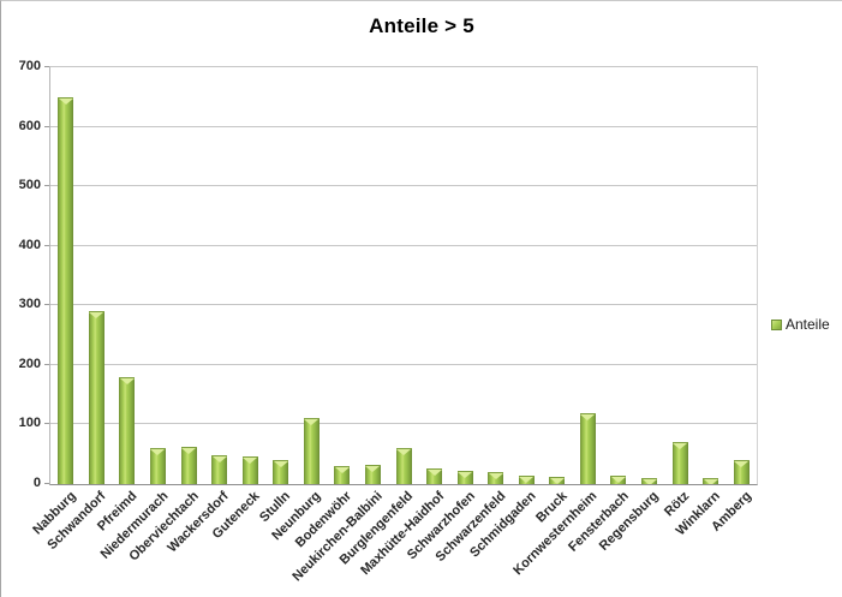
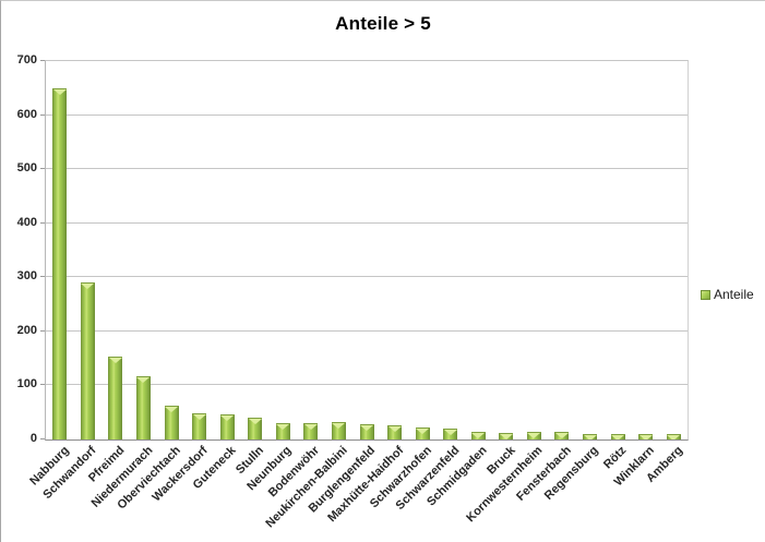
Pfreimd: 180 -> 150
Niedermurach: 60 -> 120
Neunburg: 110 -> 30
Burglengenfeld: 60 -> 30
Kornwesternheim: 120 -> 10
Rötz: 70 -> 10
Amberg: 40 -> 10
